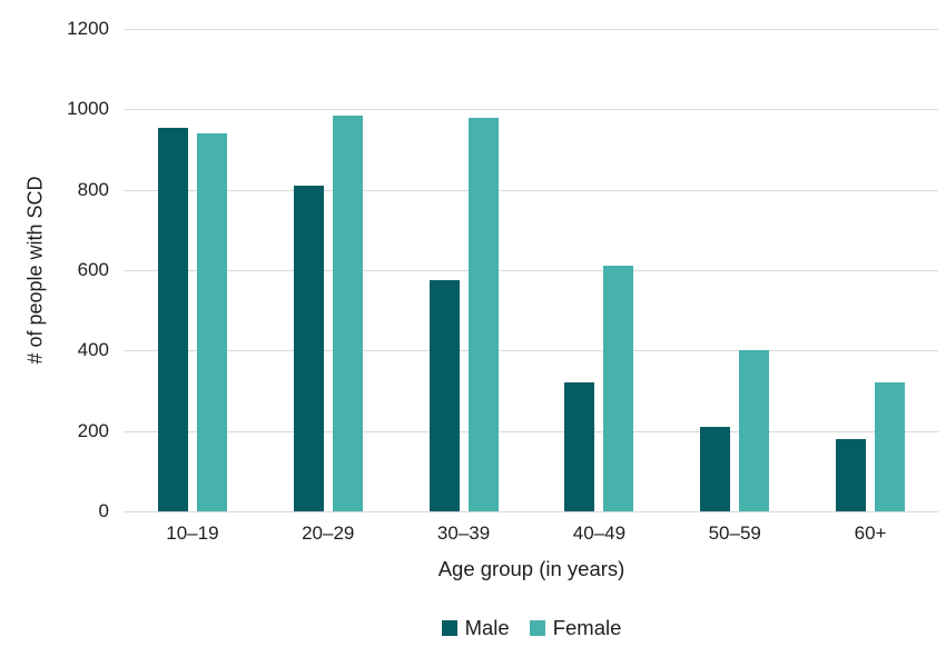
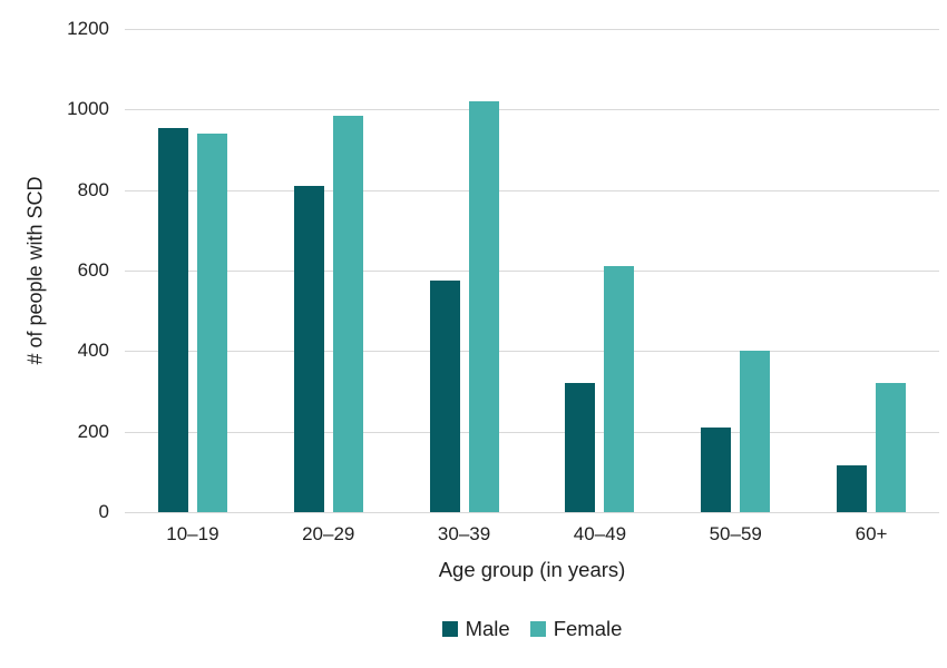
Female/30–39: 980 -> 1020
Male/60+: 180 -> 120
